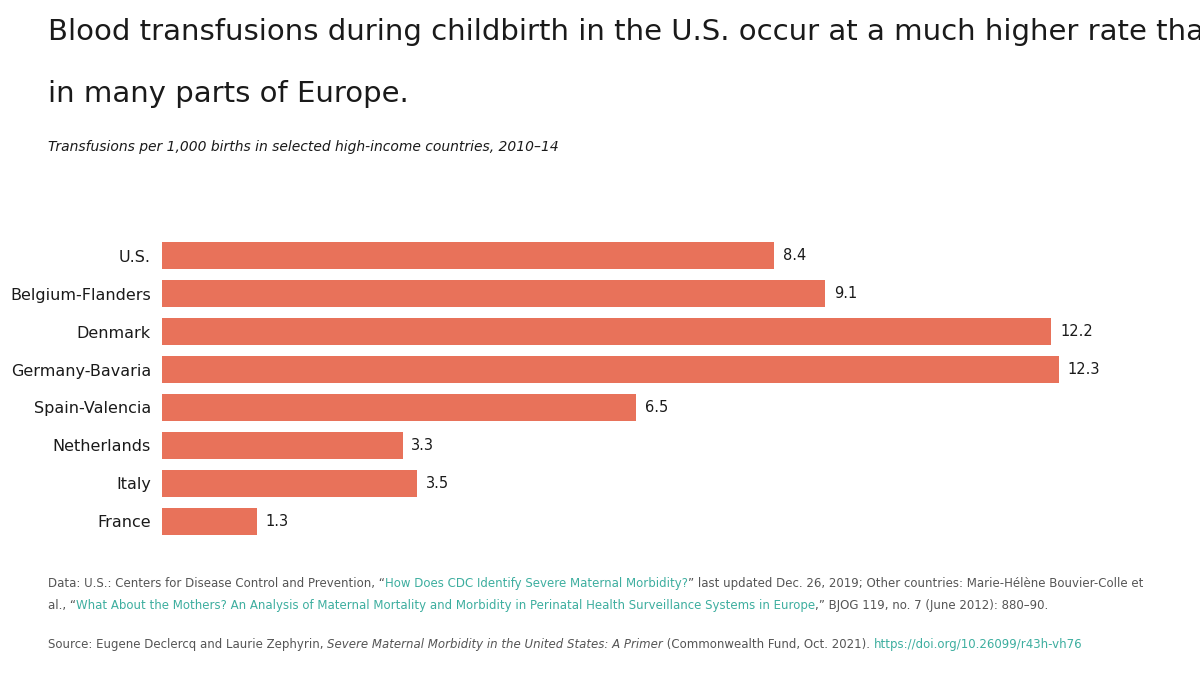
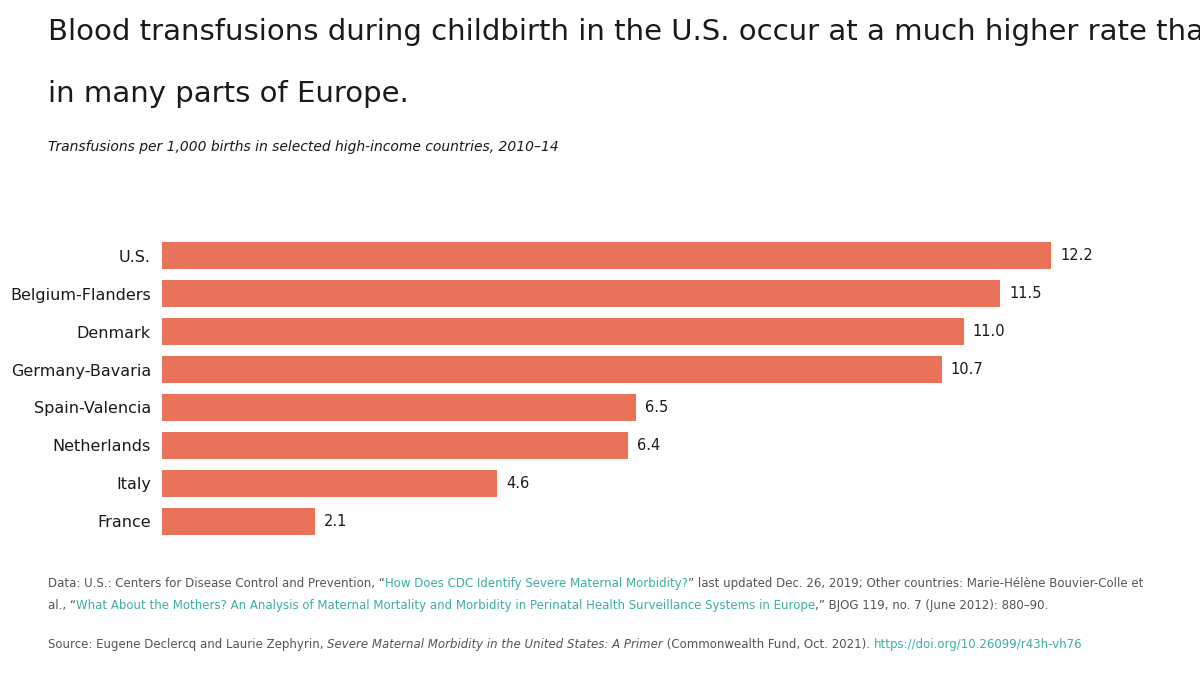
U.S.: 8.4 -> 12.2
Belgium-Flanders: 9.1 -> 11.5
Denmark: 12.2 -> 11.0
Germany-Bavaria: 12.3 -> 10.7
Netherlands: 3.3 -> 6.4
Italy: 3.5 -> 4.6
France: 1.3 -> 2.1
